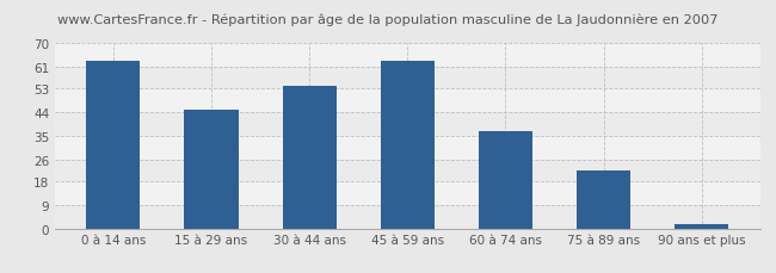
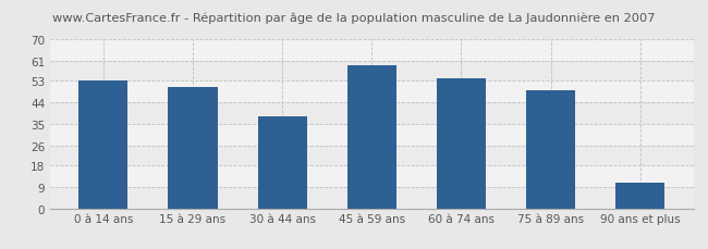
0 à 14 ans: 63 -> 53
15 à 29 ans: 45 -> 50
30 à 44 ans: 54 -> 38
45 à 59 ans: 63 -> 59
60 à 74 ans: 37 -> 54
75 à 89 ans: 22 -> 49
90 ans et plus: 2 -> 11
